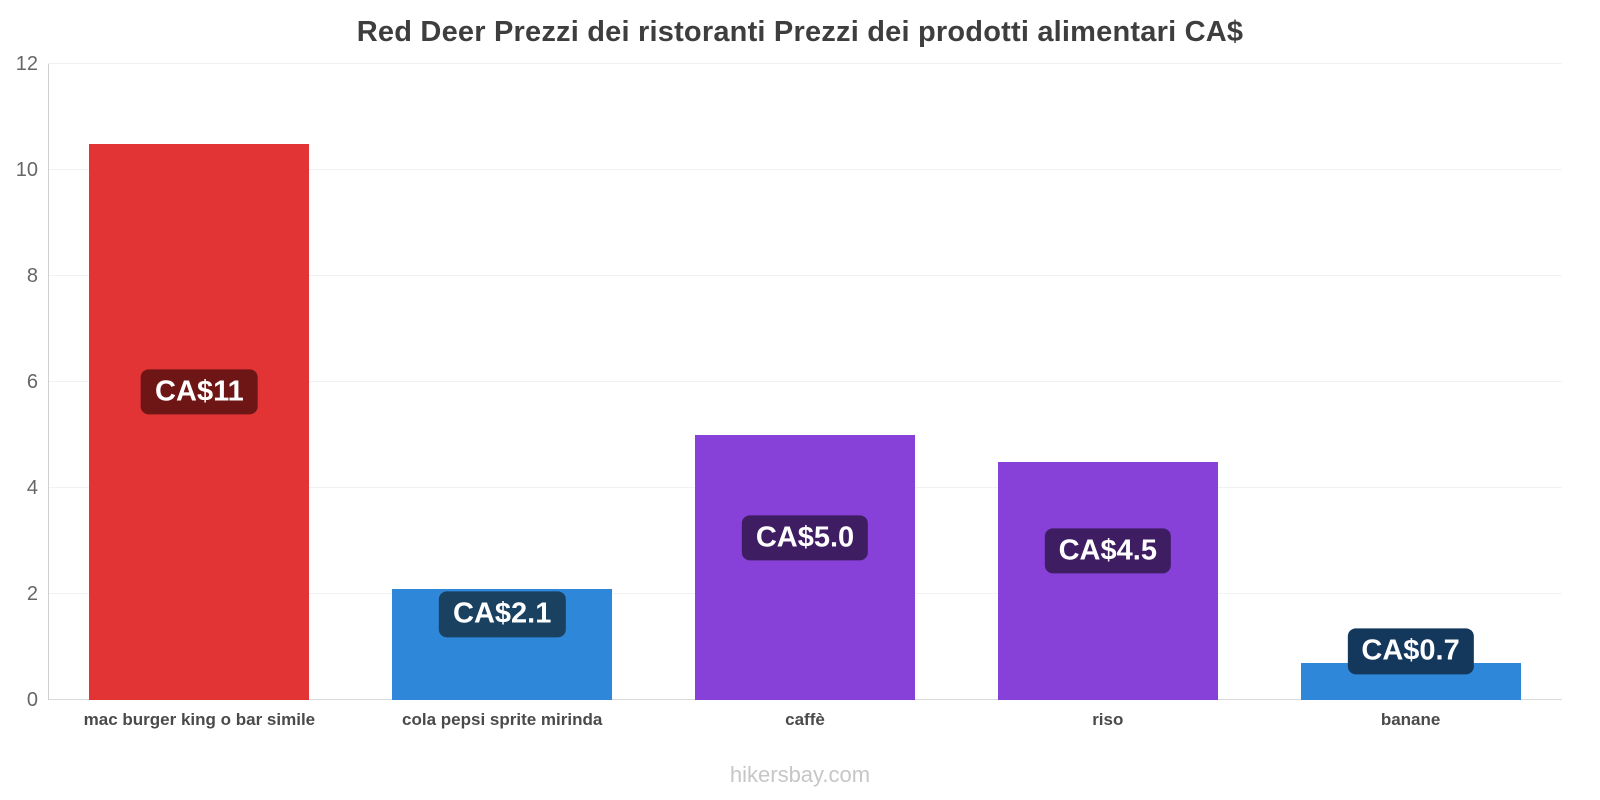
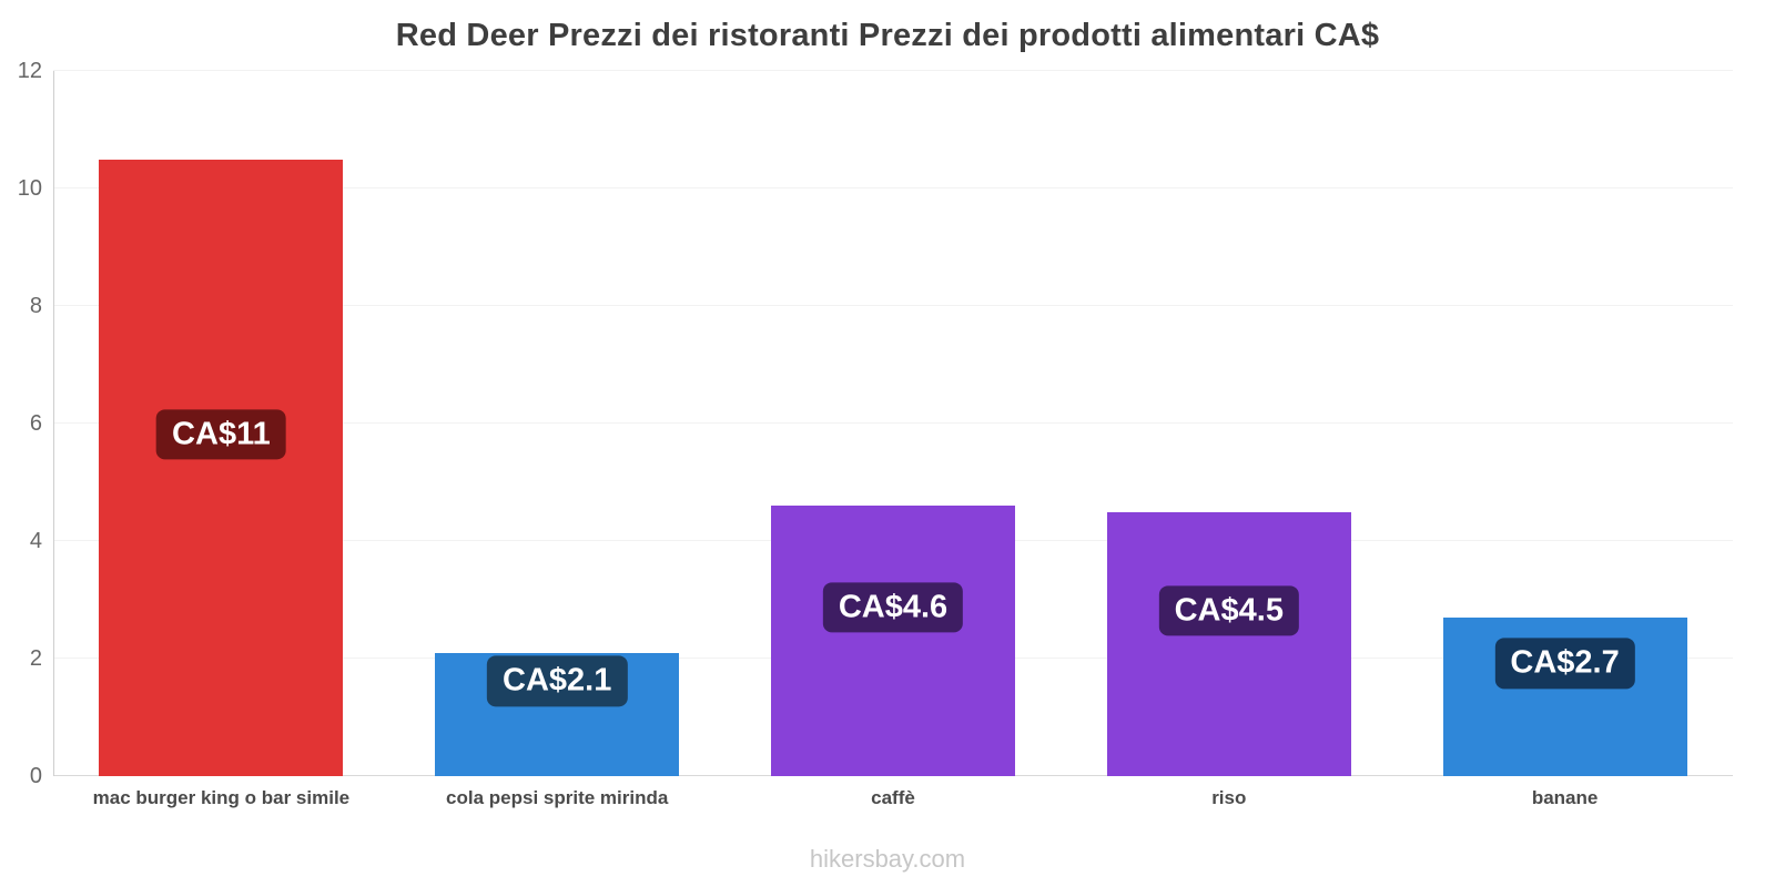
caffè: 5.0 -> 4.6
banane: 0.7 -> 2.7
